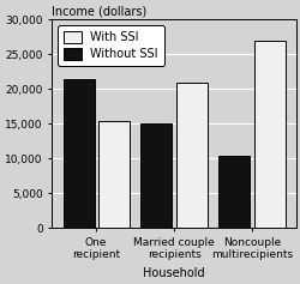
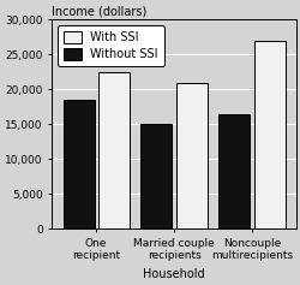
Without SSI/One recipient: 21,400 -> 18,500
With SSI/One recipient: 15,400 -> 22,500
Without SSI/Noncouple multirecipients: 10,400 -> 16,500
